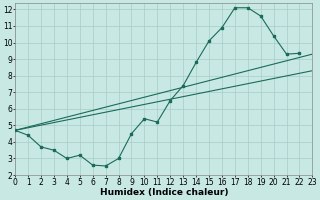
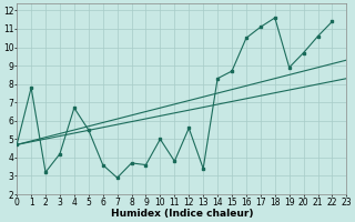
1: 4.4 -> 7.8
2: 3.7 -> 3.2
3: 3.5 -> 4.2
4: 3.0 -> 6.7
5: 3.2 -> 5.5
6: 2.6 -> 3.6
7: 2.5 -> 2.9
8: 3.0 -> 3.7
9: 4.5 -> 3.6
10: 5.4 -> 5.0
11: 5.2 -> 3.8
12: 6.5 -> 5.6
13: 7.4 -> 3.4
14: 8.8 -> 8.3
15: 10.1 -> 8.7
16: 10.9 -> 10.5
17: 12.1 -> 11.1
18: 12.1 -> 11.6
19: 11.6 -> 8.9
20: 10.4 -> 9.7
21: 9.3 -> 10.6
22: 9.3 -> 11.4
